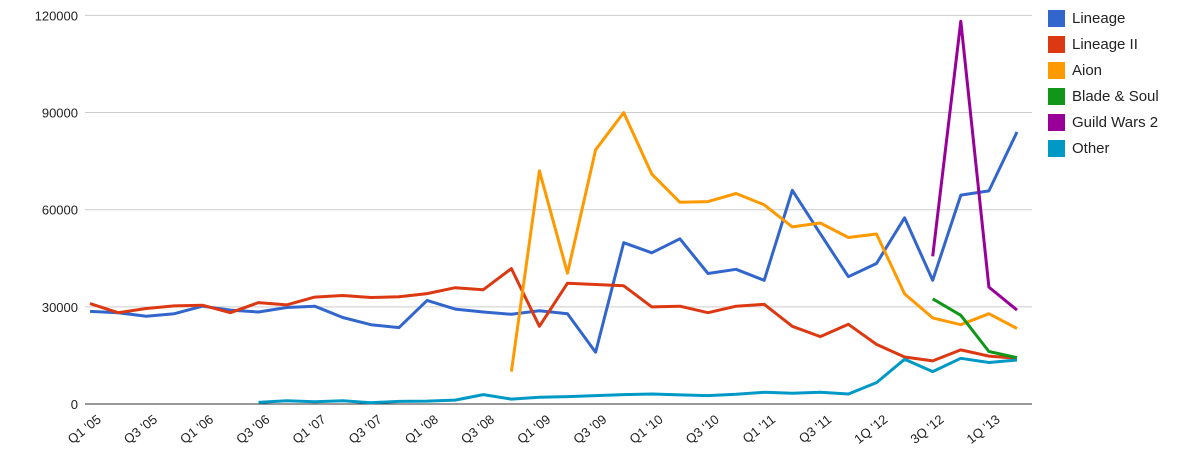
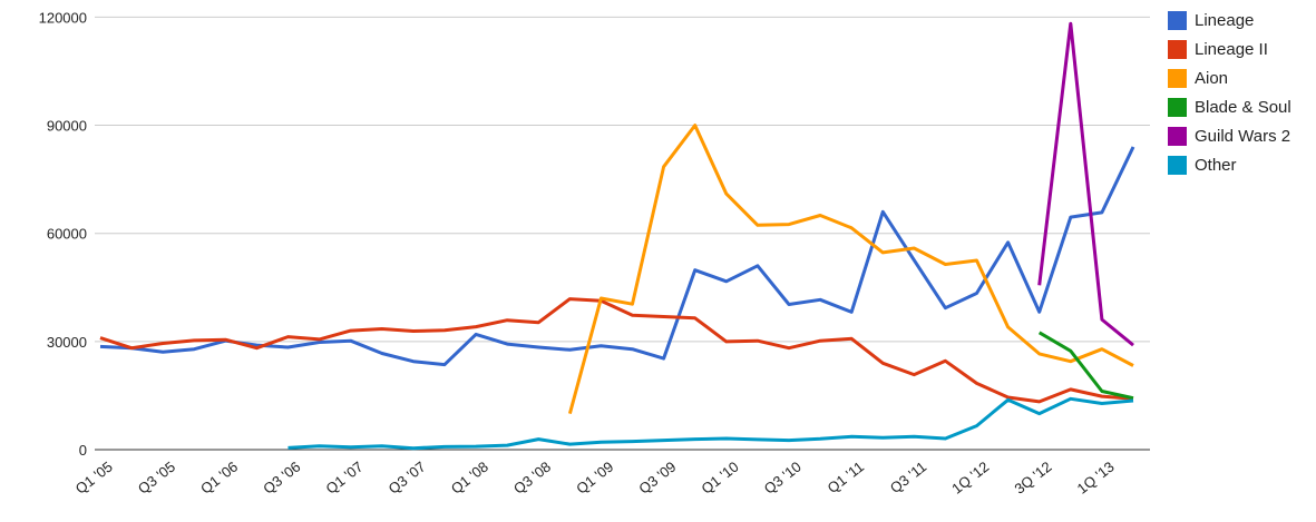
Lineage II/Q1 '09: 24000 -> 41000
Aion/Q1 '09: 72000 -> 42000
Lineage/Q3 '09: 16000 -> 25000
